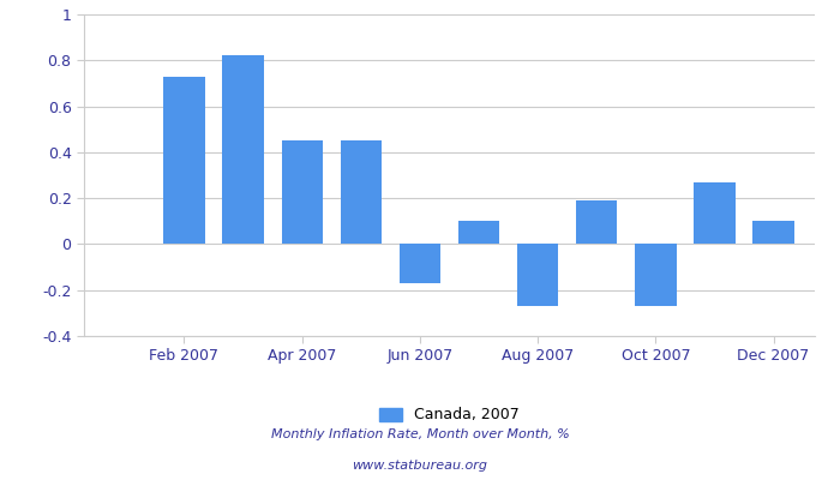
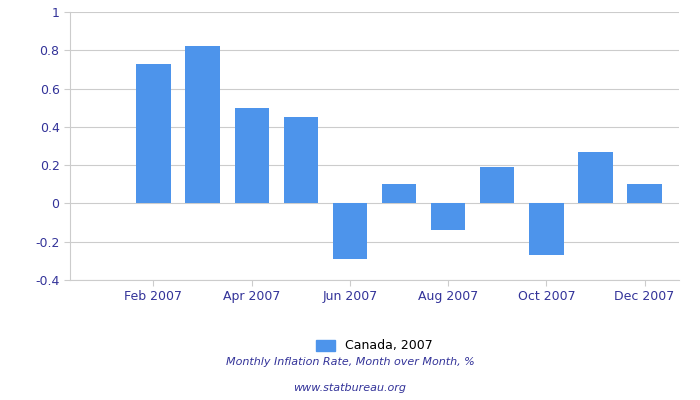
Apr 2007: 0.45 -> 0.50
Jun 2007: -0.17 -> -0.29
Aug 2007: -0.27 -> -0.14
